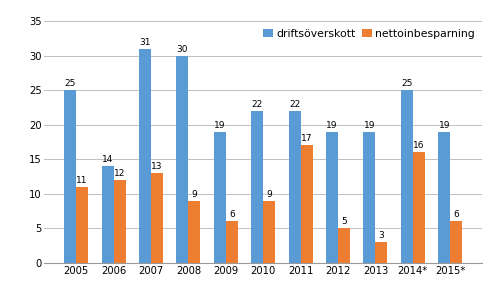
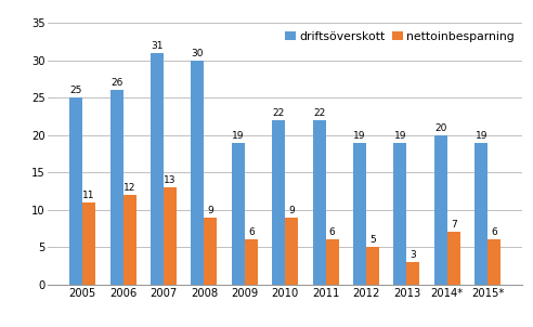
driftsöverskott/2006: 14 -> 26
nettoinbesparning/2011: 17 -> 6
driftsöverskott/2014*: 25 -> 20
nettoinbesparning/2014*: 16 -> 7
